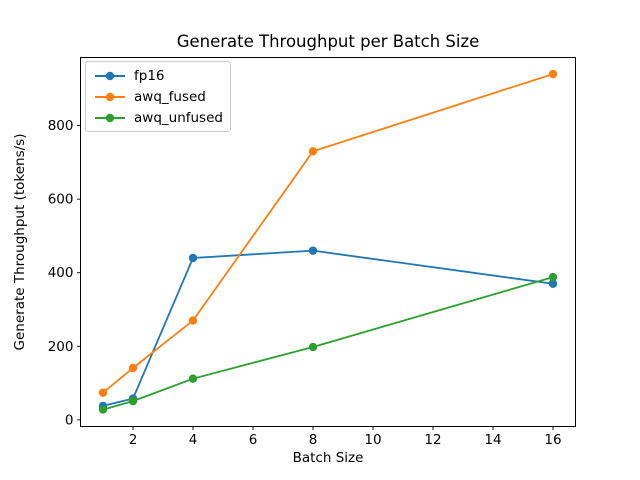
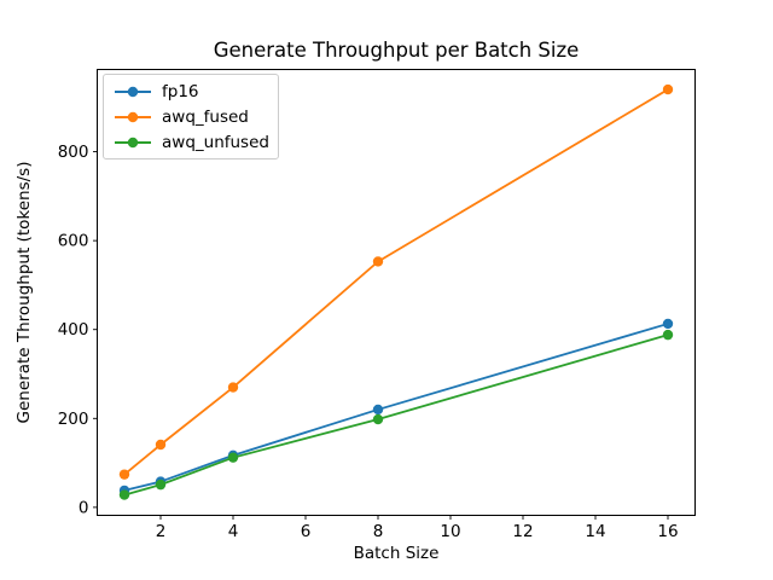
fp16/4: 440 -> 120
fp16/8: 460 -> 220
awq_fused/8: 730 -> 550
fp16/16: 370 -> 410
